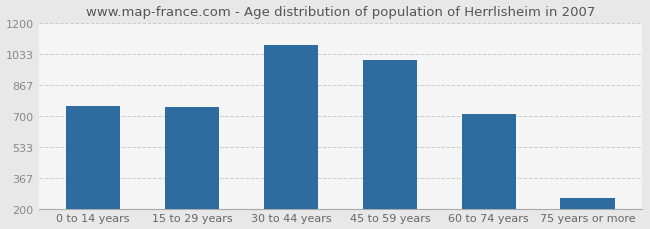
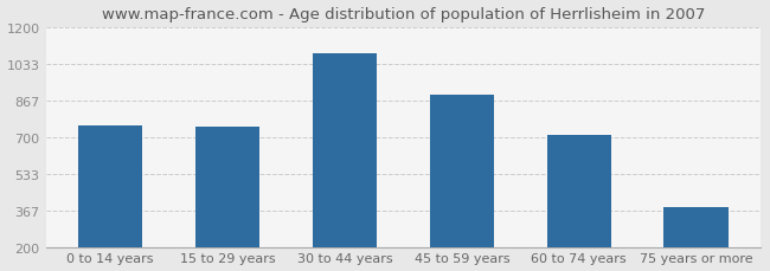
45 to 59 years: 1000 -> 890
75 years or more: 260 -> 380
